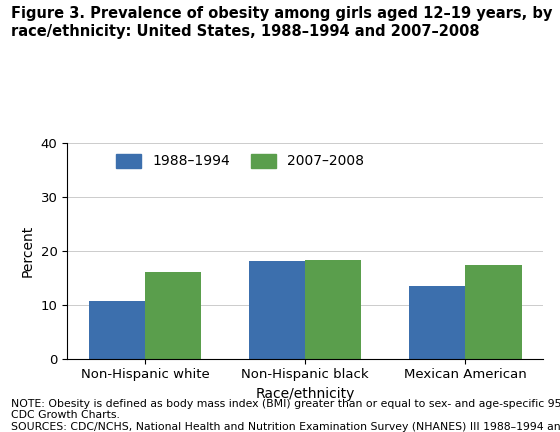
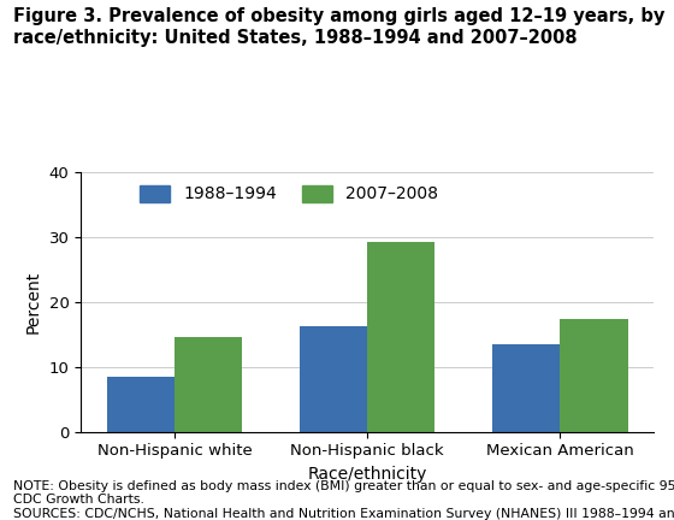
1988–1994/Non-Hispanic white: 10.6 -> 8.5
2007–2008/Non-Hispanic white: 16.0 -> 14.5
1988–1994/Non-Hispanic black: 18.0 -> 16.3
2007–2008/Non-Hispanic black: 18.2 -> 29.2
